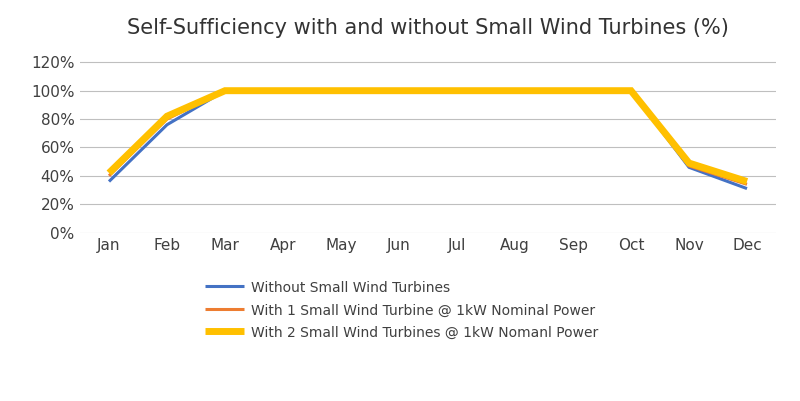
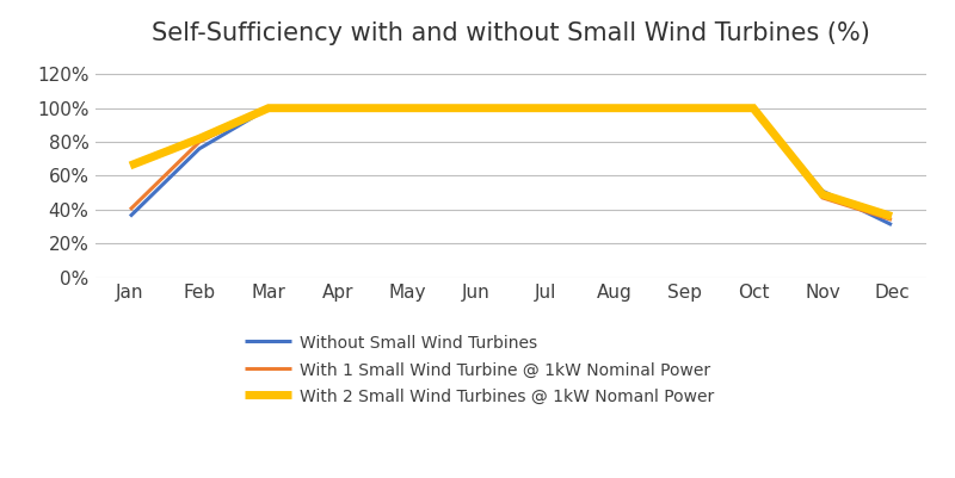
With 2 Small Wind Turbines @ 1kW Nomanl Power/Jan: 42% -> 66%
Without Small Wind Turbines/Nov: 46% -> 51%
